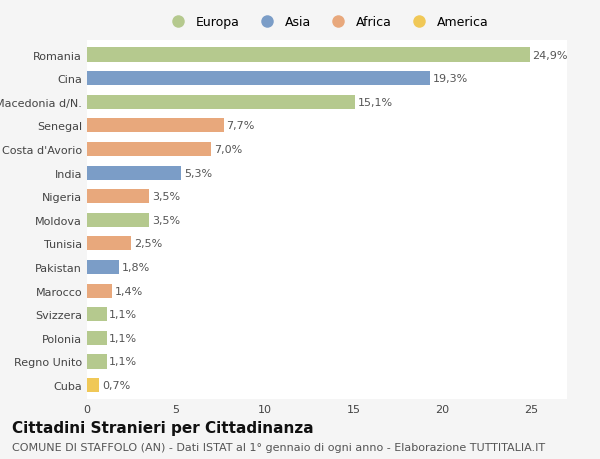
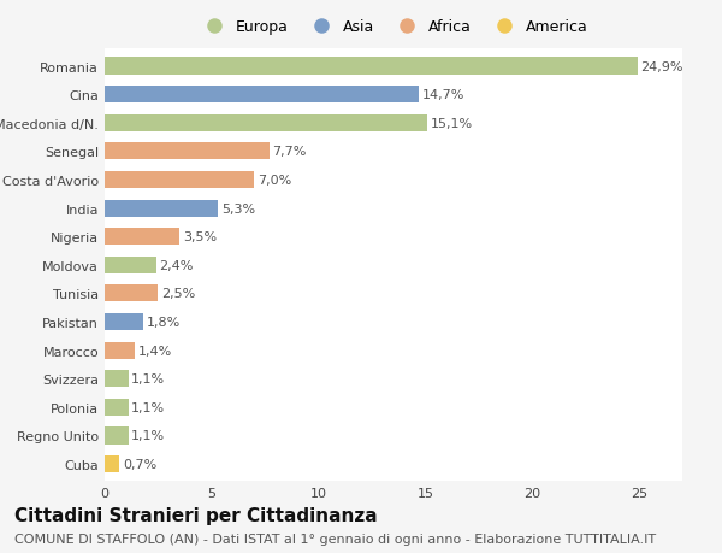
Cina: 19,3% -> 14,7%
Moldova: 3,5% -> 2,4%
